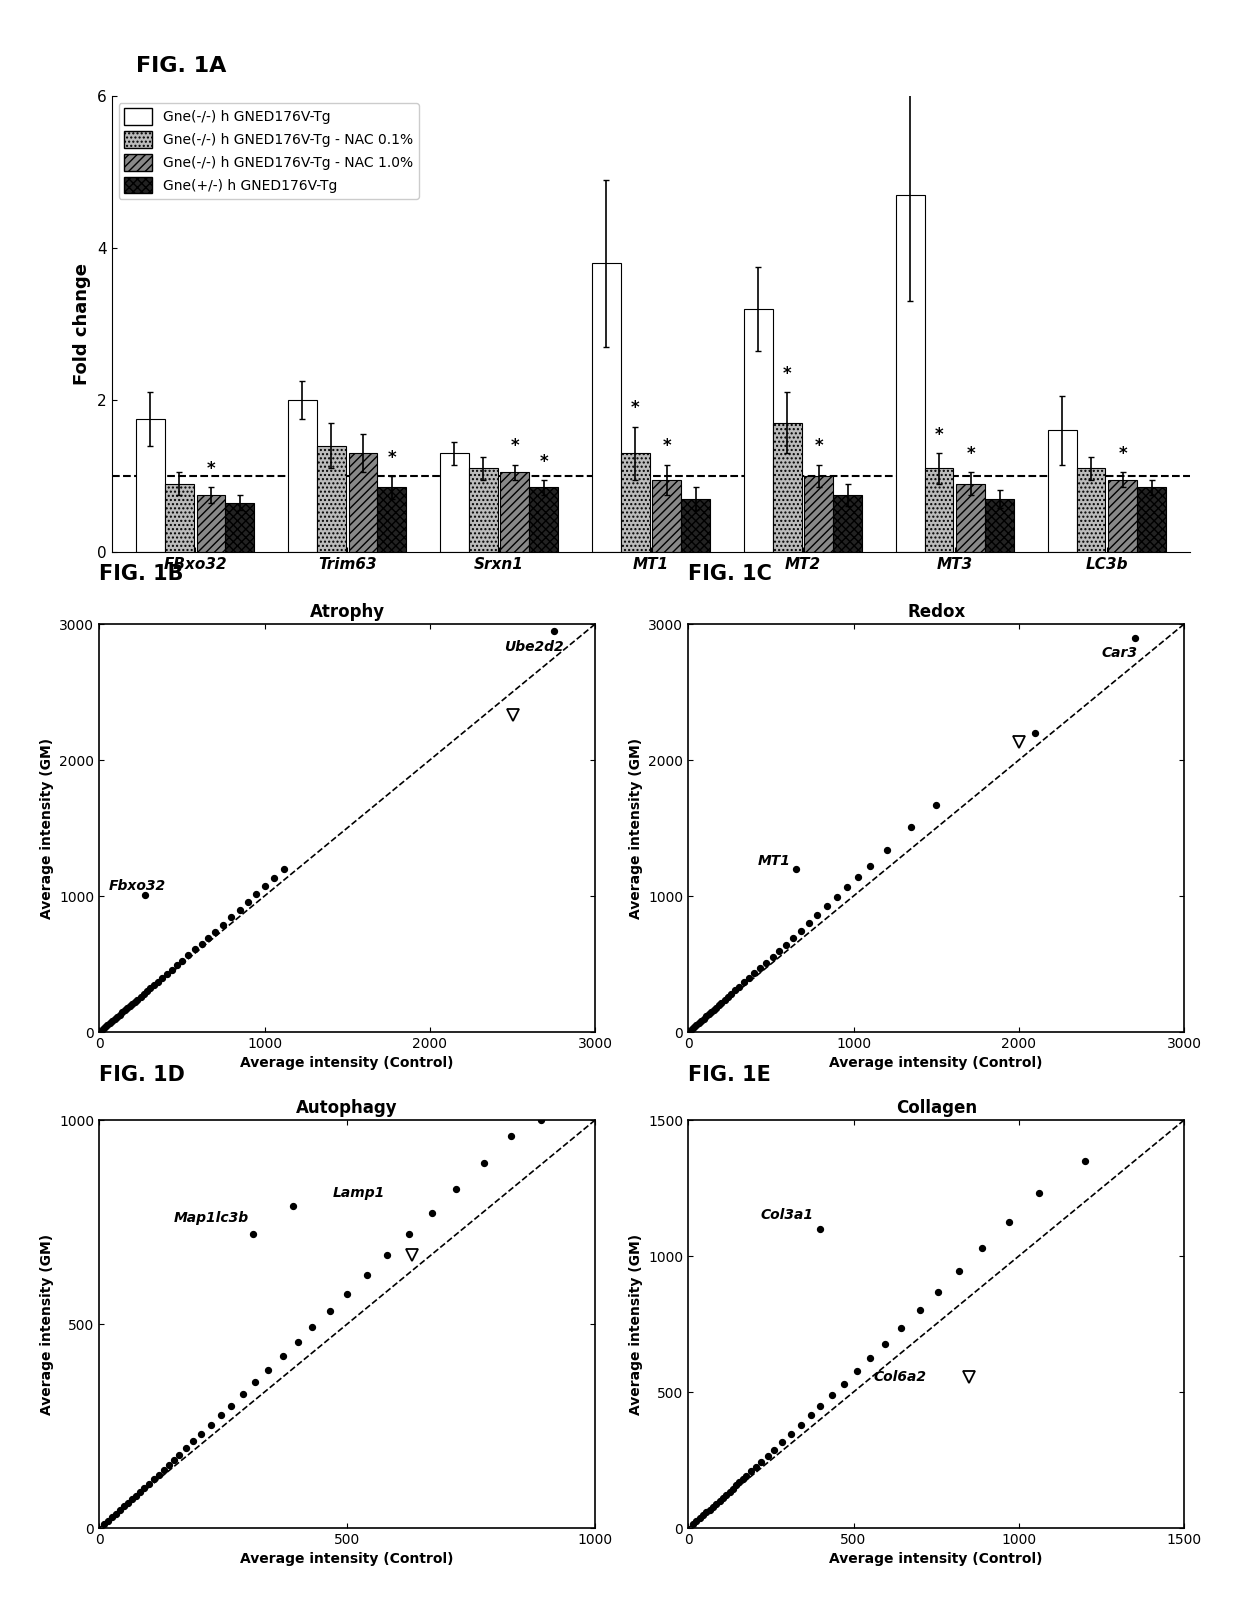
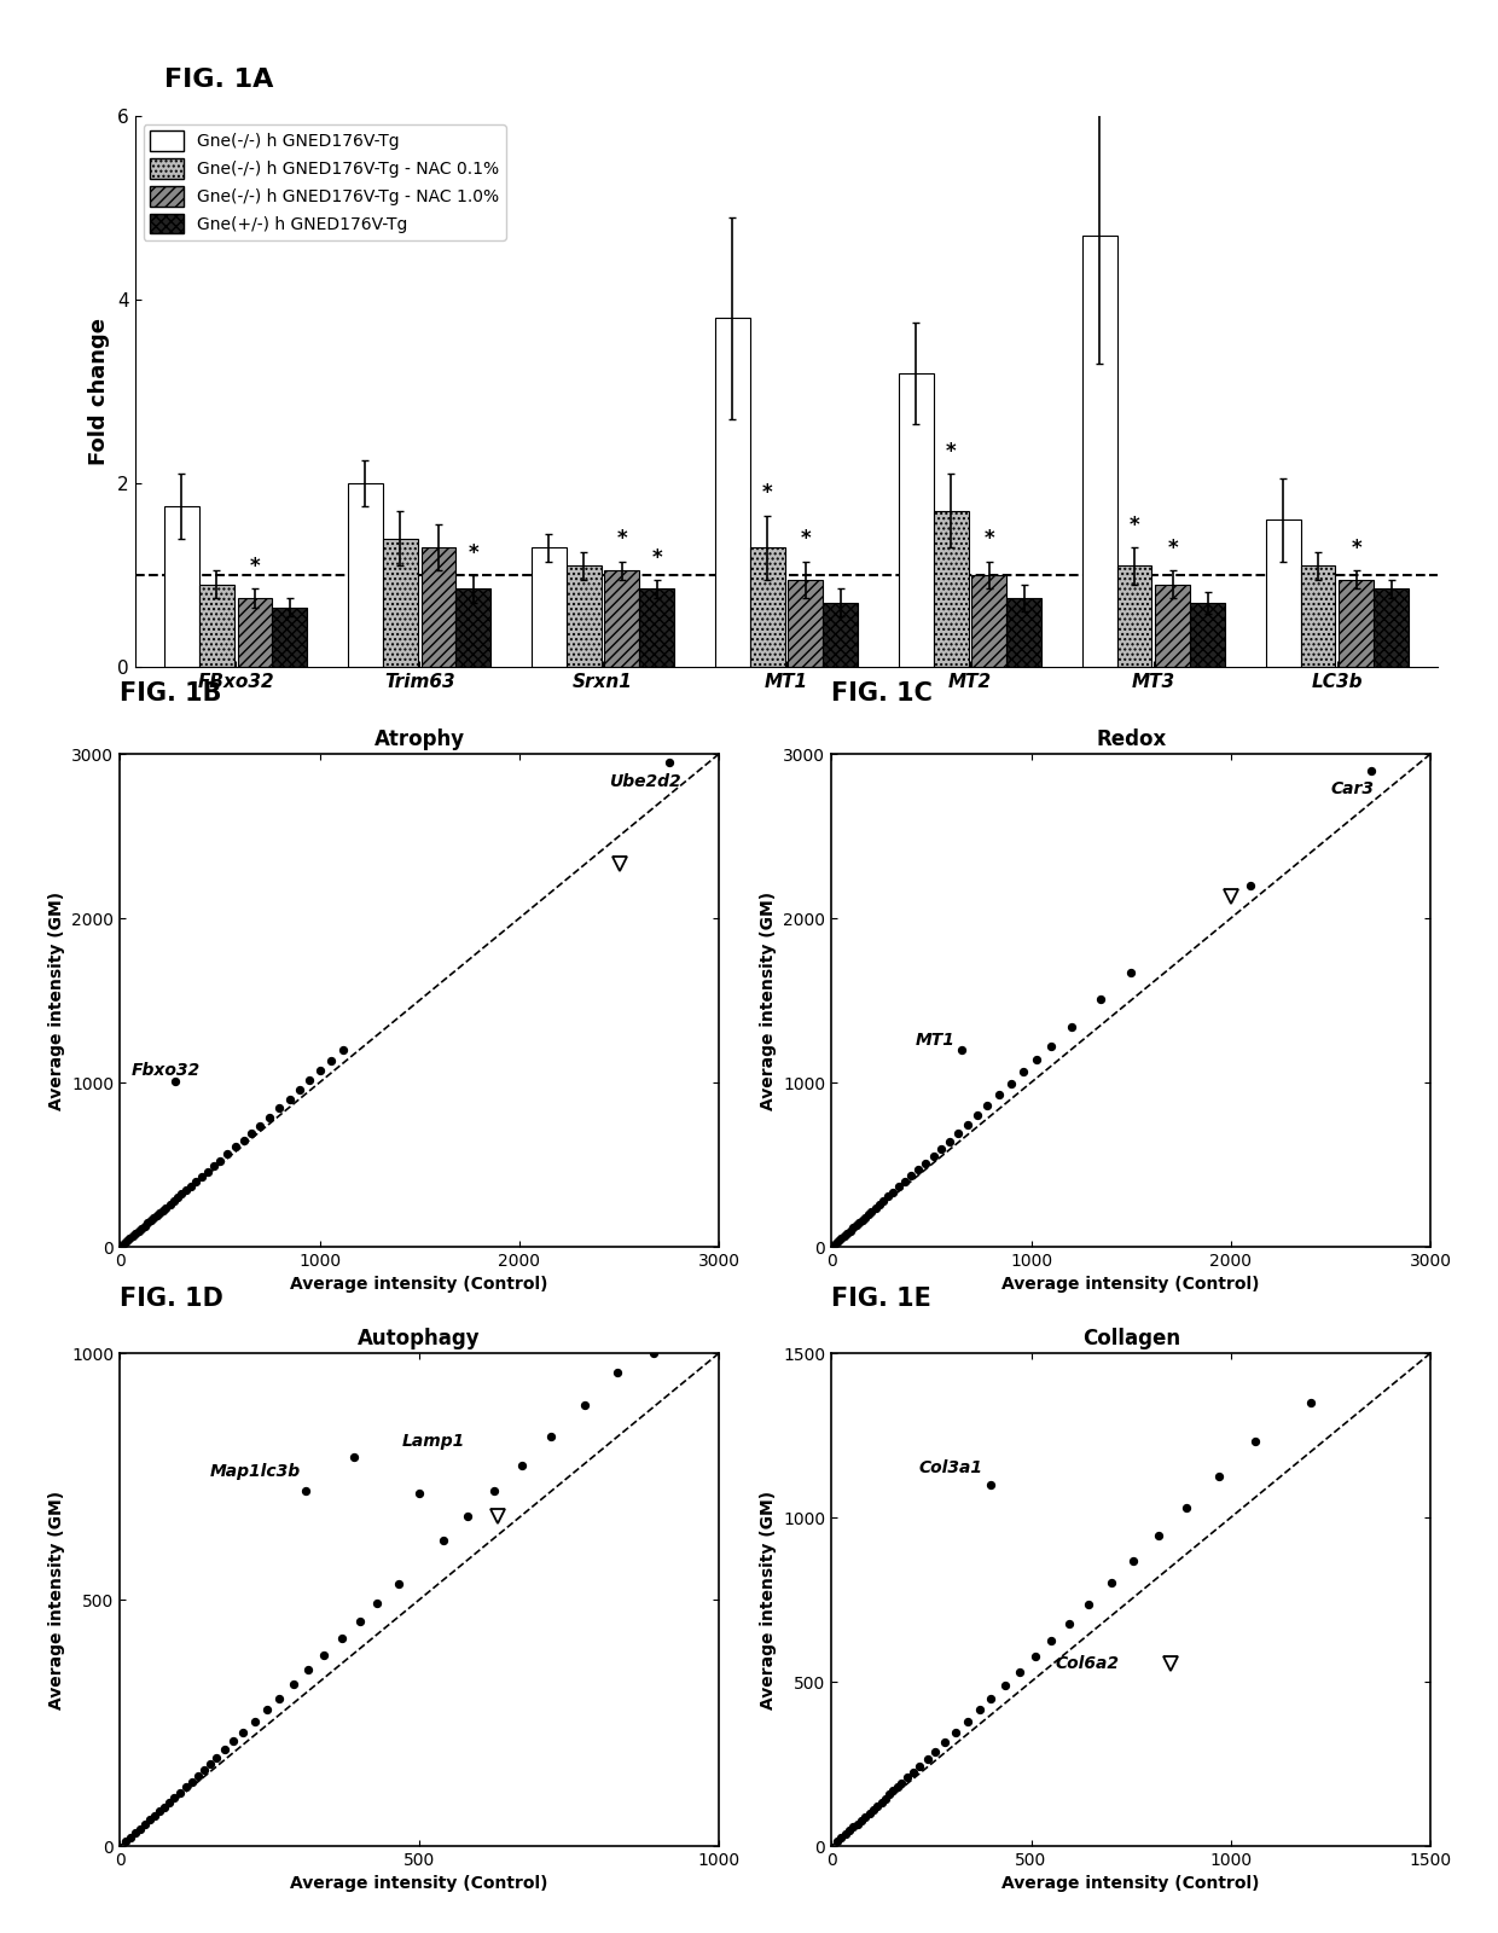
Autophagy/500: 574 -> 715
